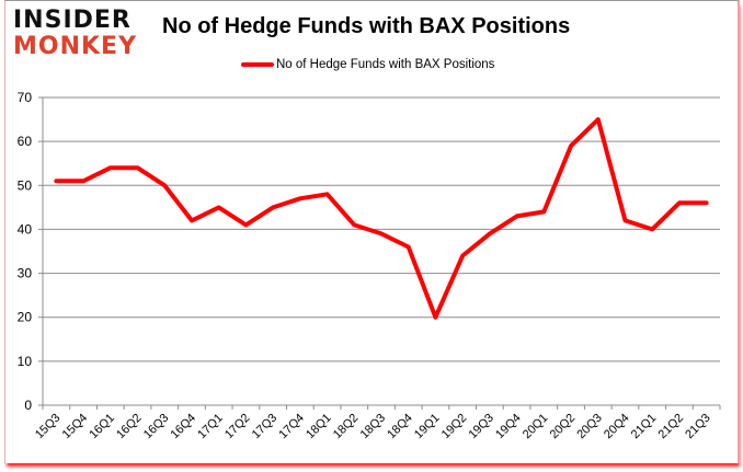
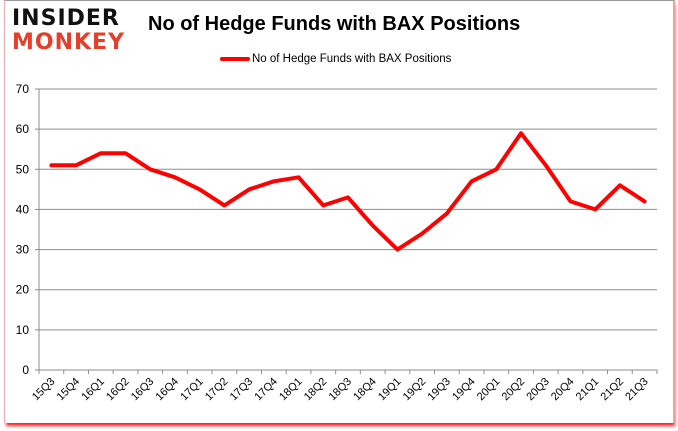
16Q4: 42 -> 48
18Q3: 39 -> 43
19Q1: 20 -> 30
19Q4: 43 -> 47
20Q1: 44 -> 50
20Q3: 65 -> 51
21Q3: 46 -> 42
